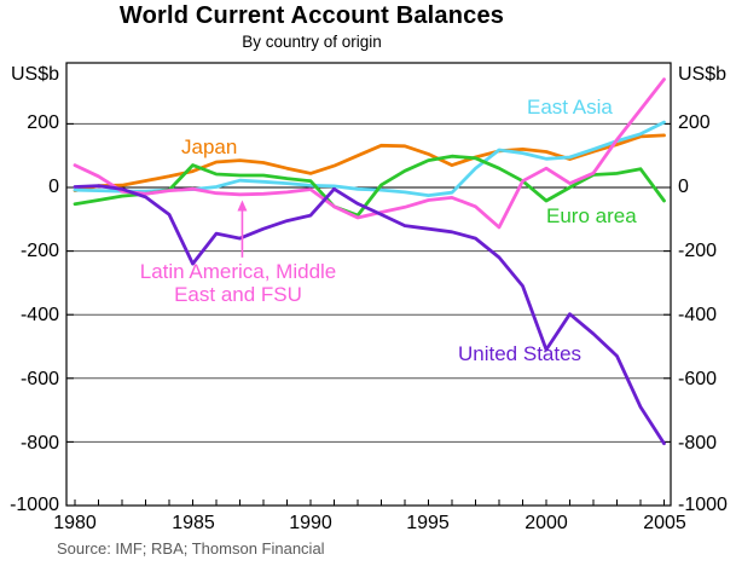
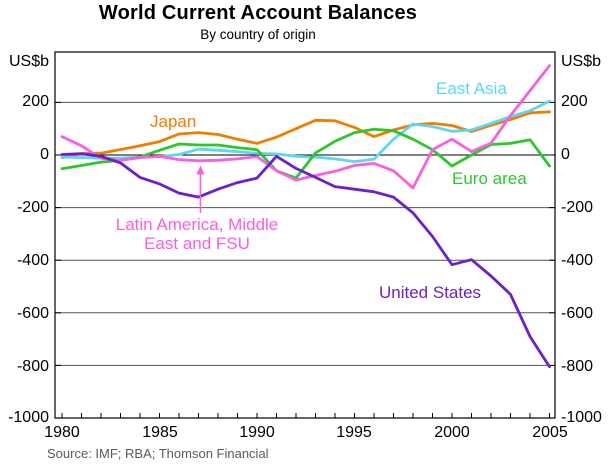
Euro area/1985: 70 -> 20
United States/1985: -240 -> -110
United States/2000: -510 -> -420
